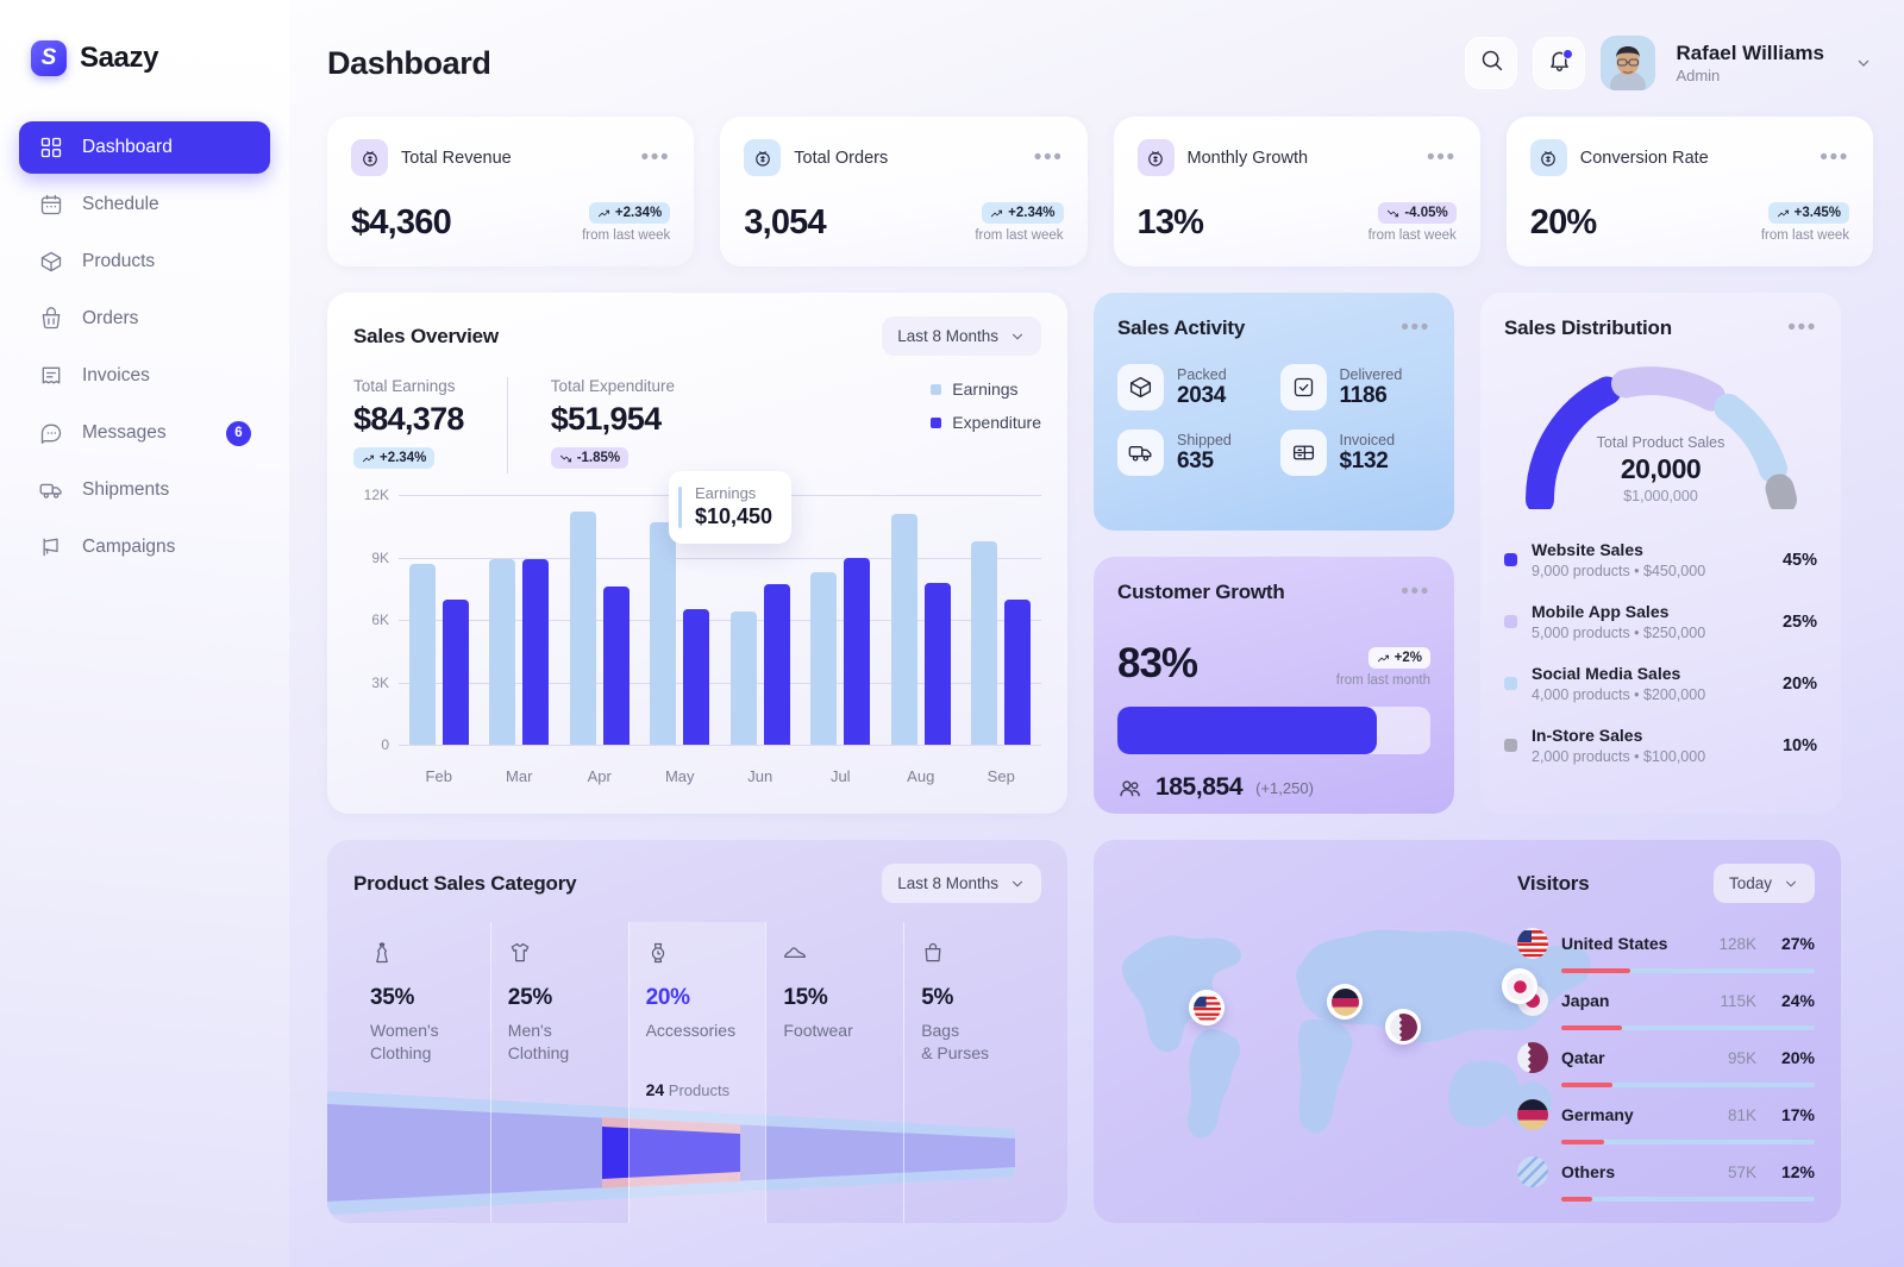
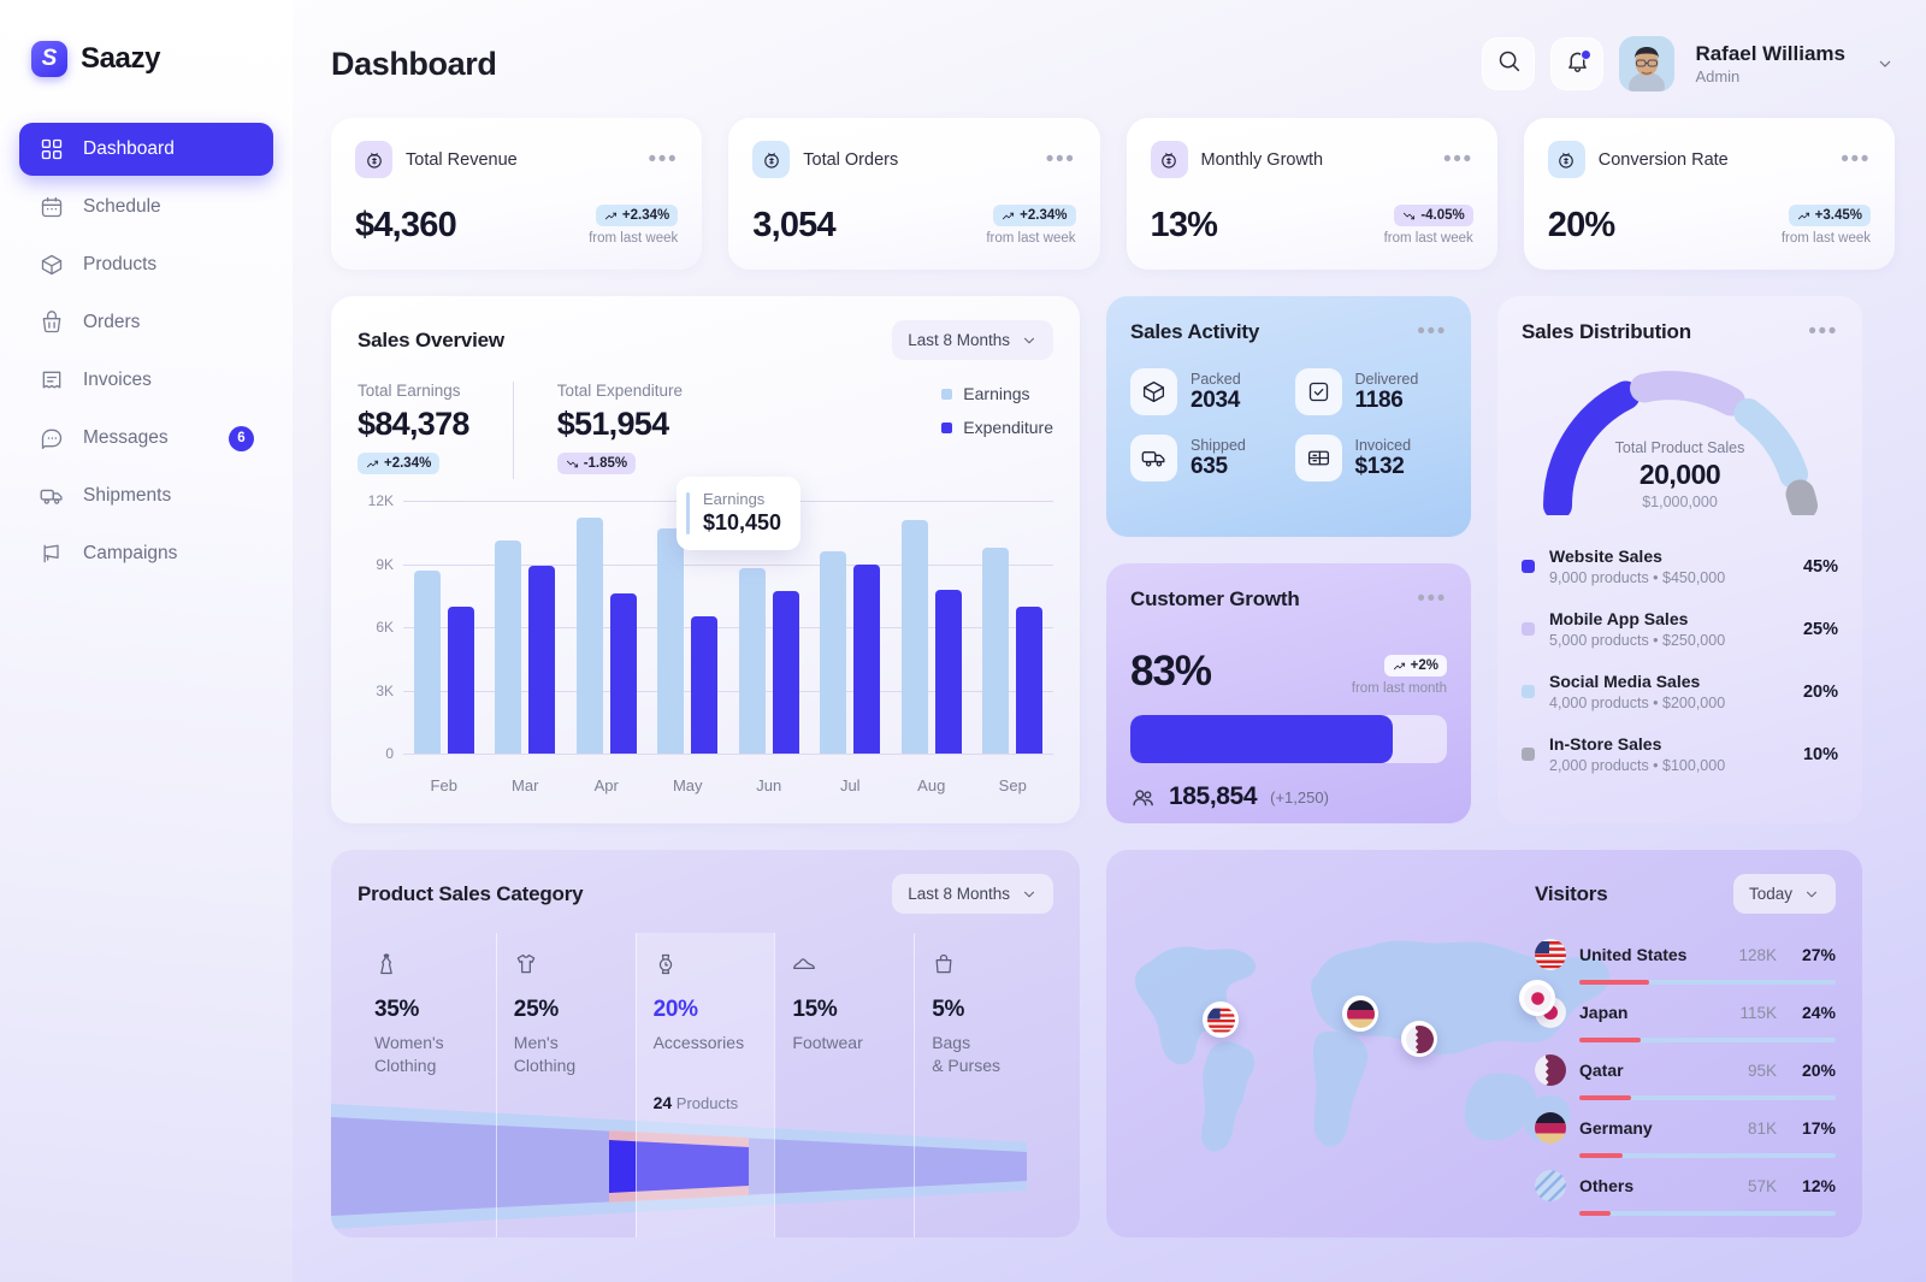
Earnings/Mar: 8.9K -> 10.1K
Earnings/Jun: 6.4K -> 8.8K
Earnings/Jul: 8.3K -> 9.6K
